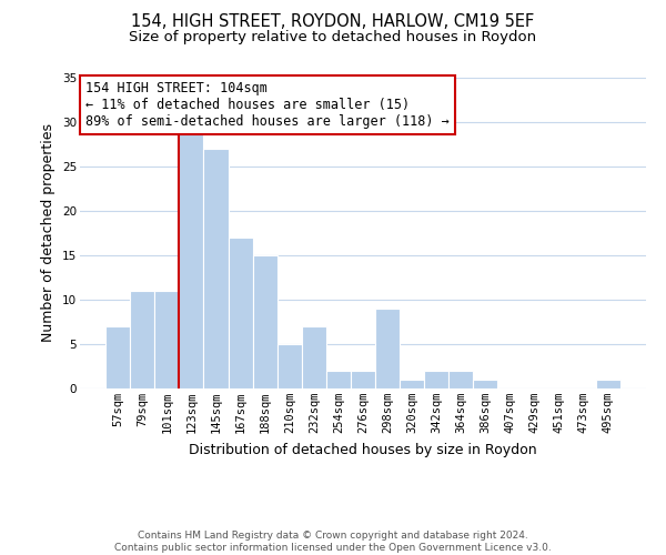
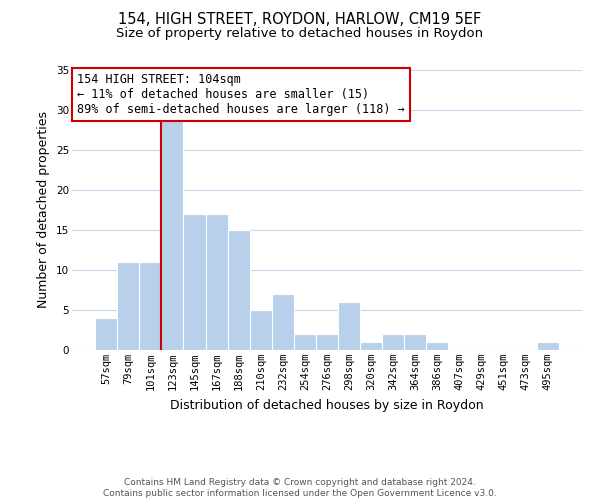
57sqm: 7 -> 4
145sqm: 27 -> 17
298sqm: 9 -> 6
